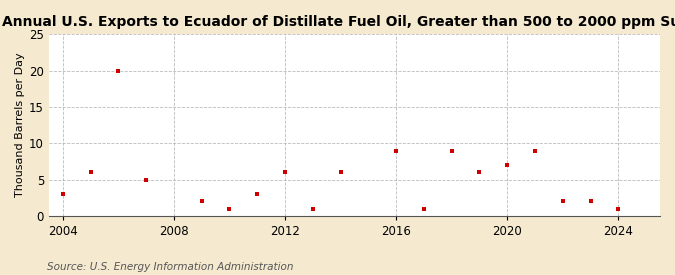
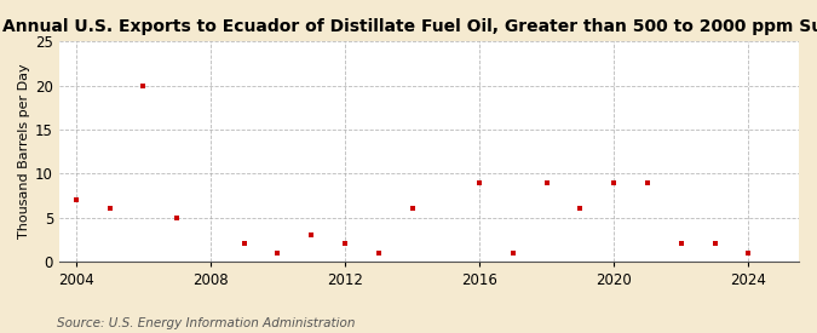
2004: 3 -> 7
2012: 6 -> 2
2020: 7 -> 9
